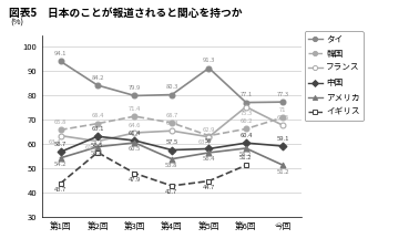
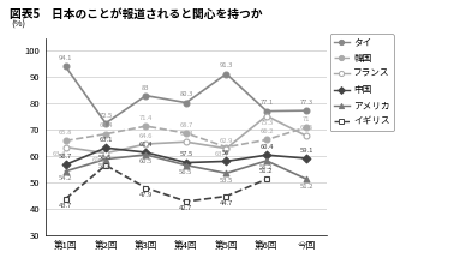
タイ/第2回: 84.2 -> 72.5
タイ/第3回: 79.9 -> 83.0
アメリカ/第4回: 53.8 -> 56.5
アメリカ/第5回: 56.4 -> 53.5
